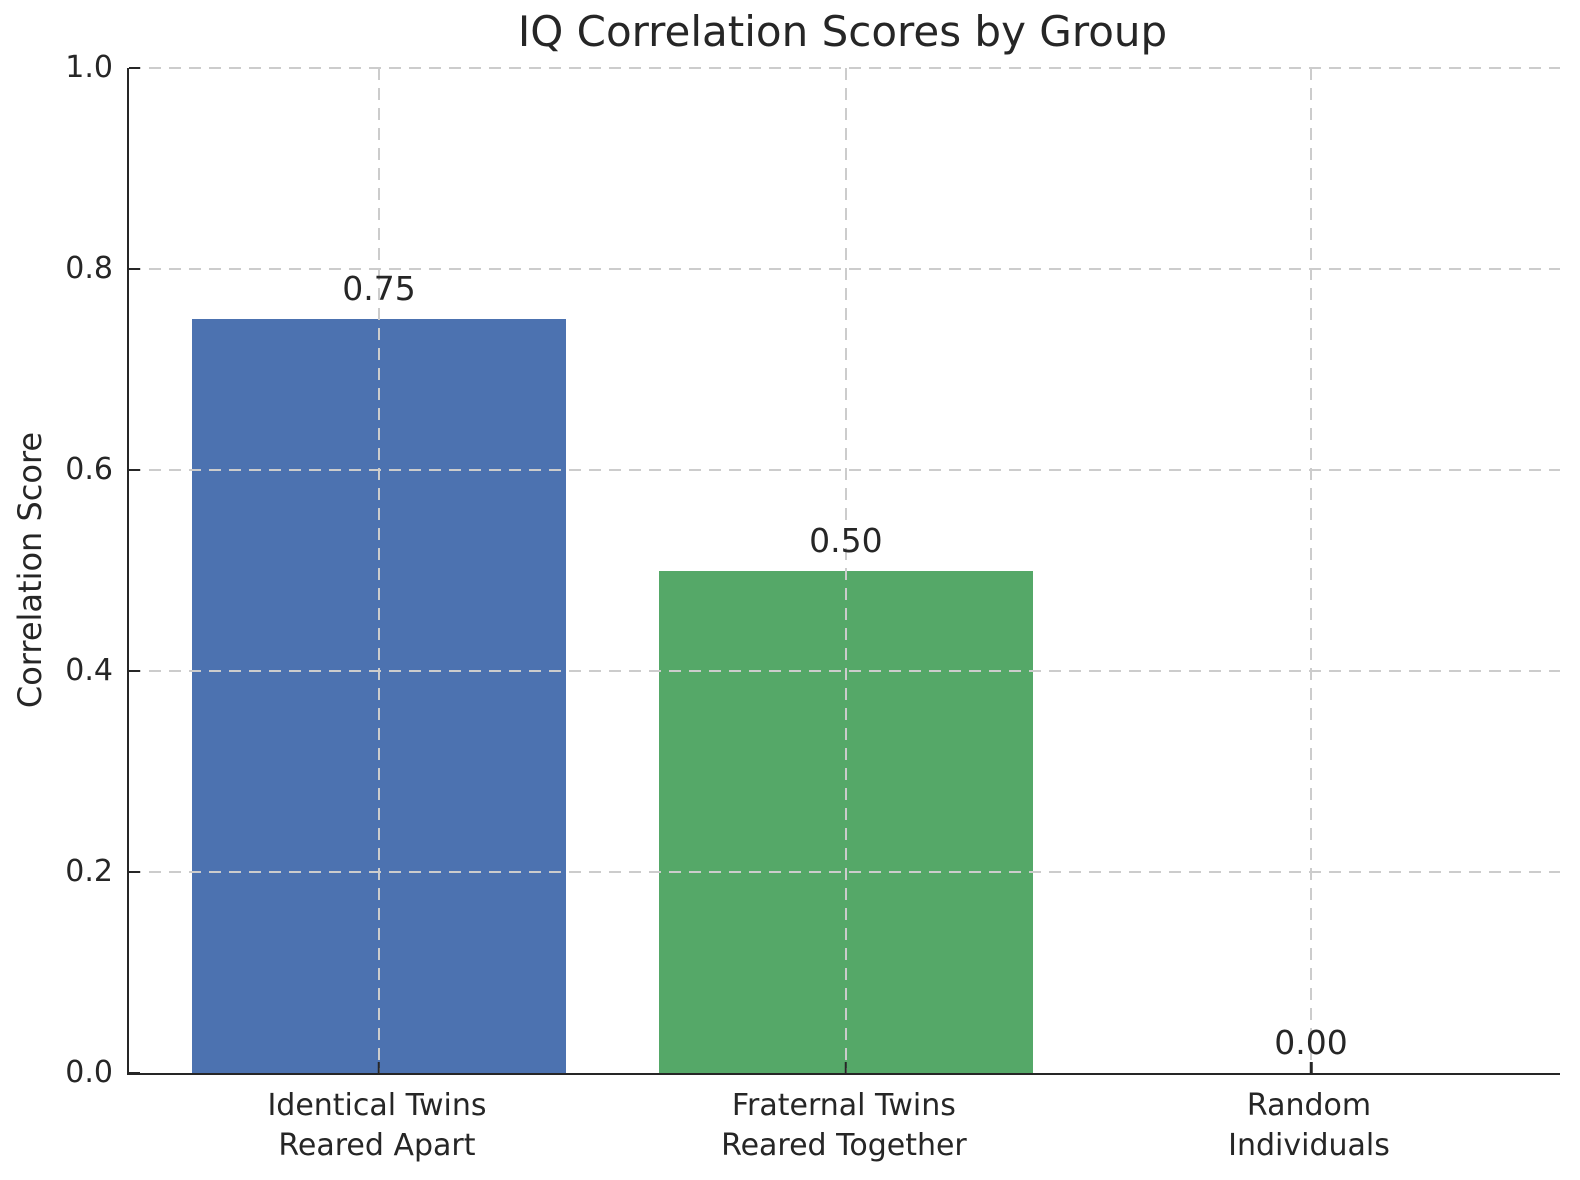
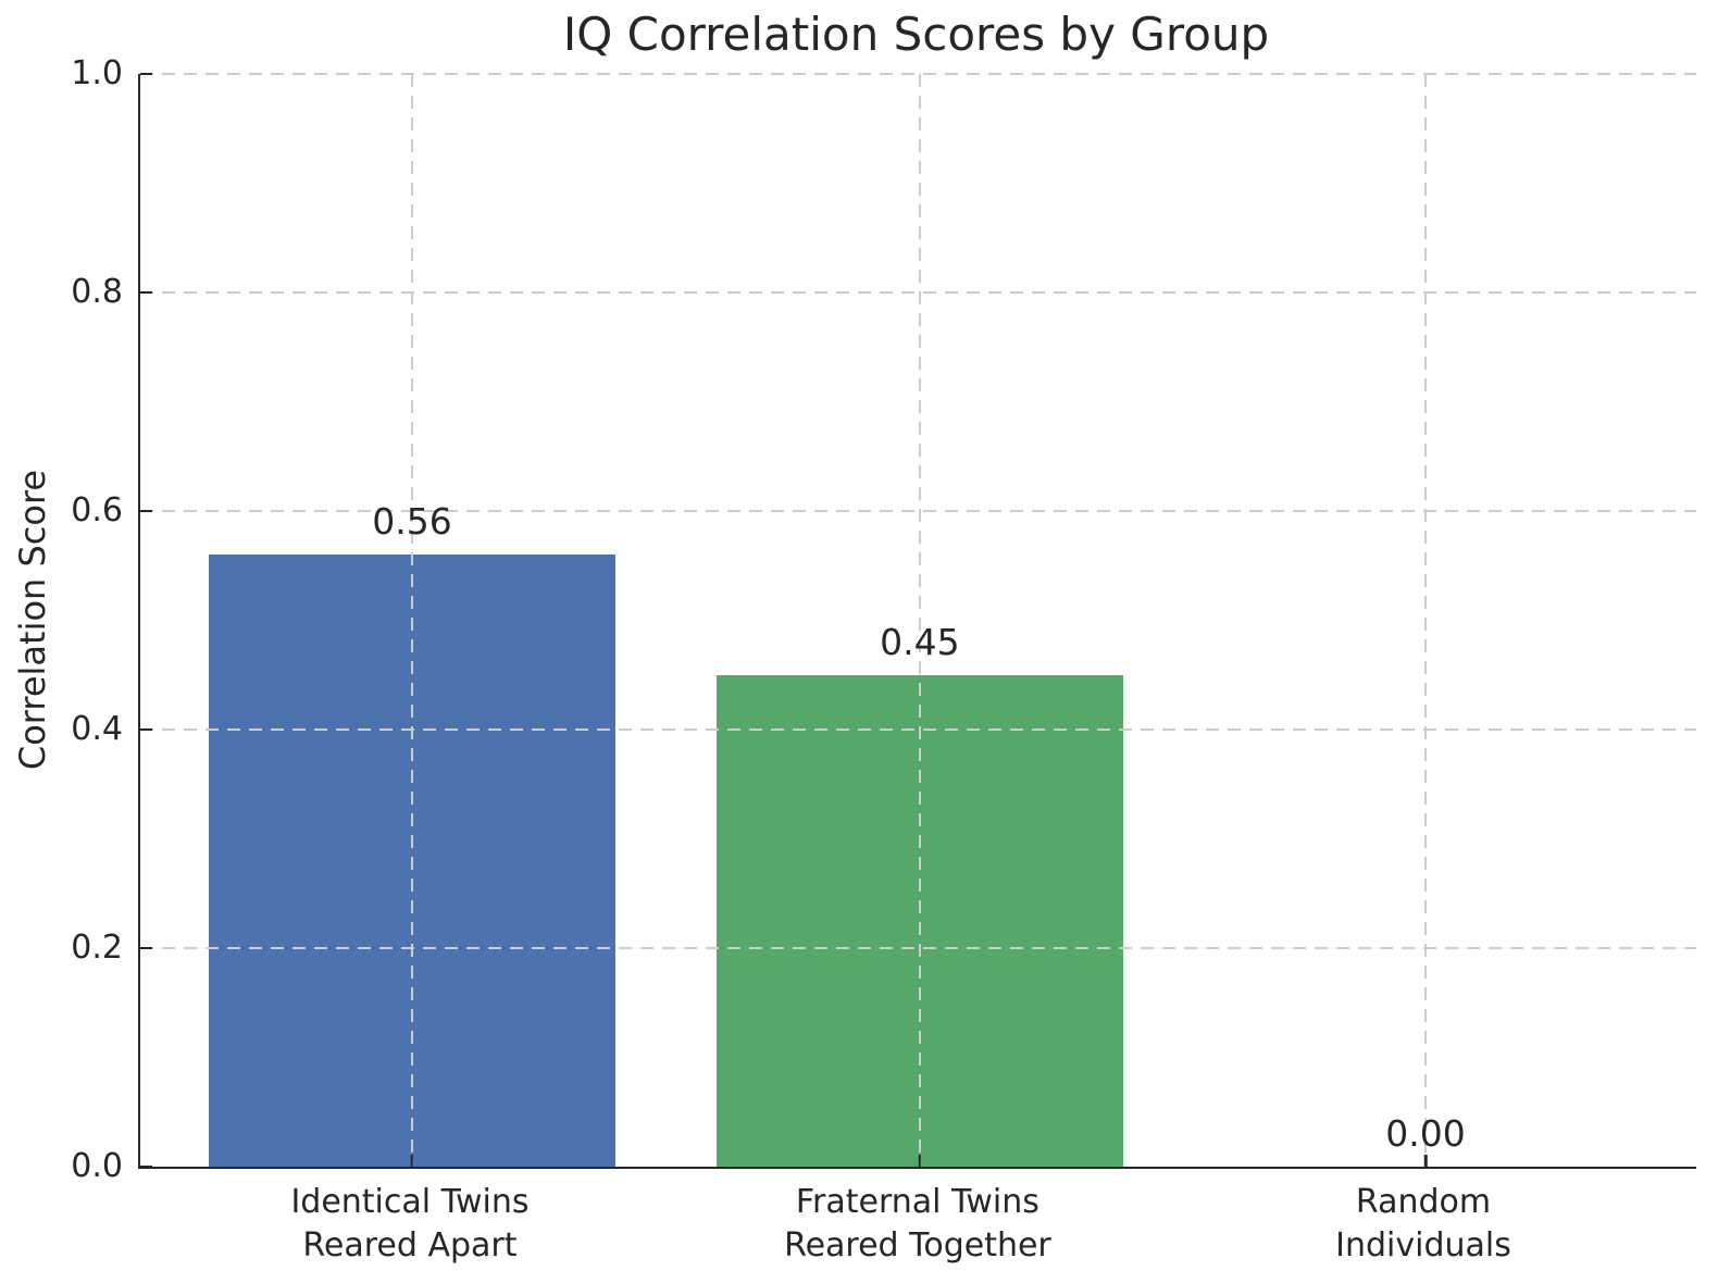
Identical Twins Reared Apart: 0.75 -> 0.56
Fraternal Twins Reared Together: 0.50 -> 0.45
